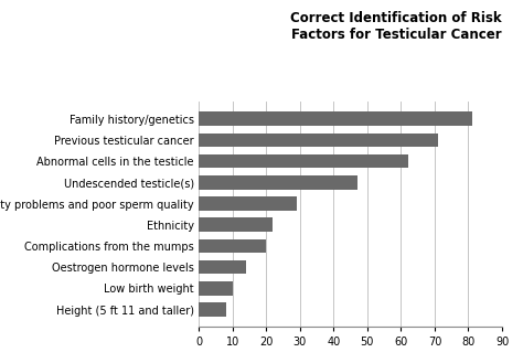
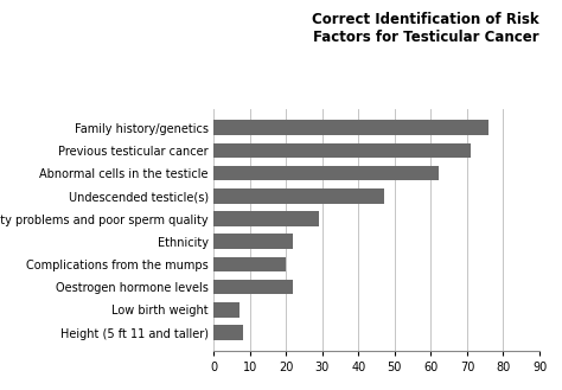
Family history/genetics: 81 -> 76
Oestrogen hormone levels: 14 -> 22
Low birth weight: 10 -> 7
